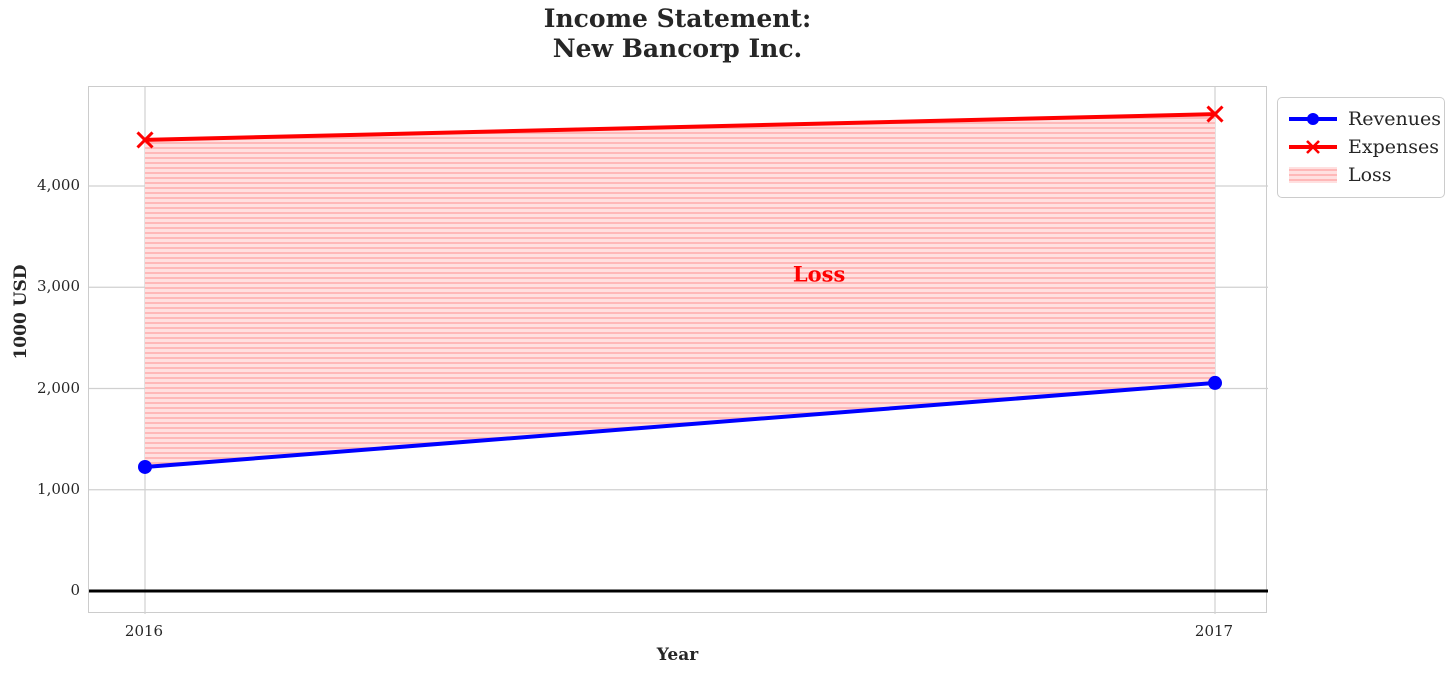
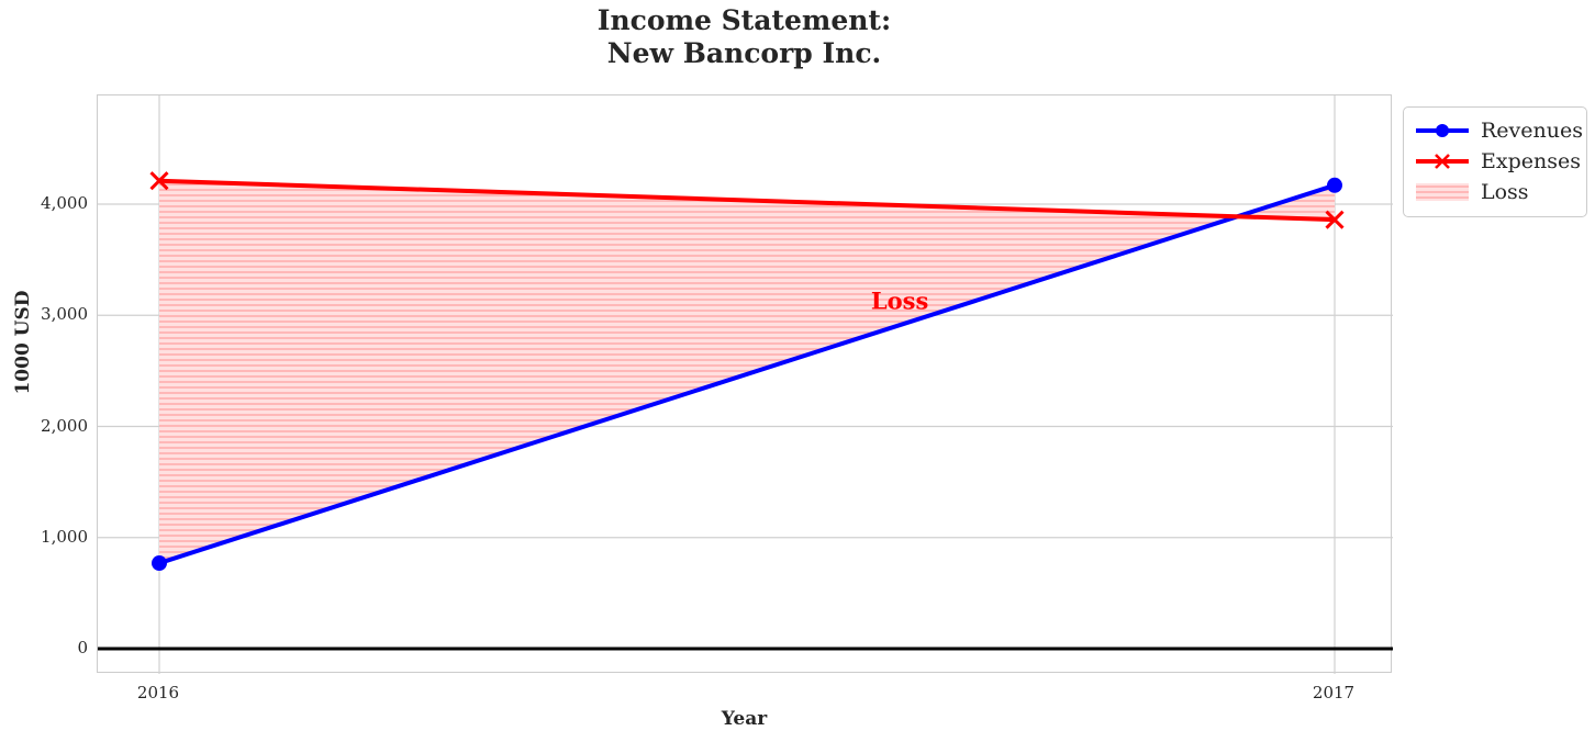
Revenues/2016: 1220 -> 770
Expenses/2016: 4460 -> 4210
Revenues/2017: 2060 -> 4170
Expenses/2017: 4710 -> 3860
